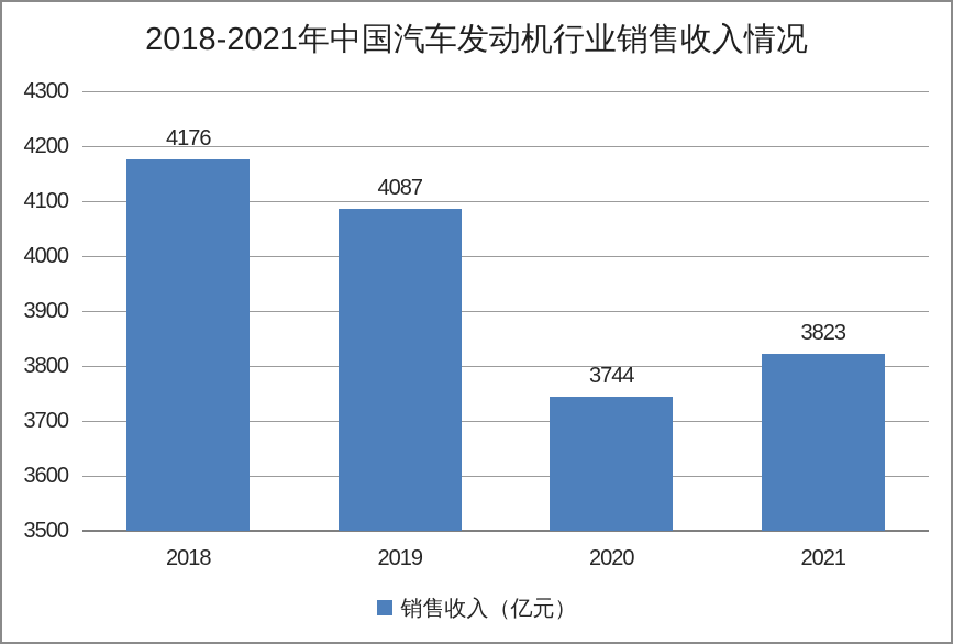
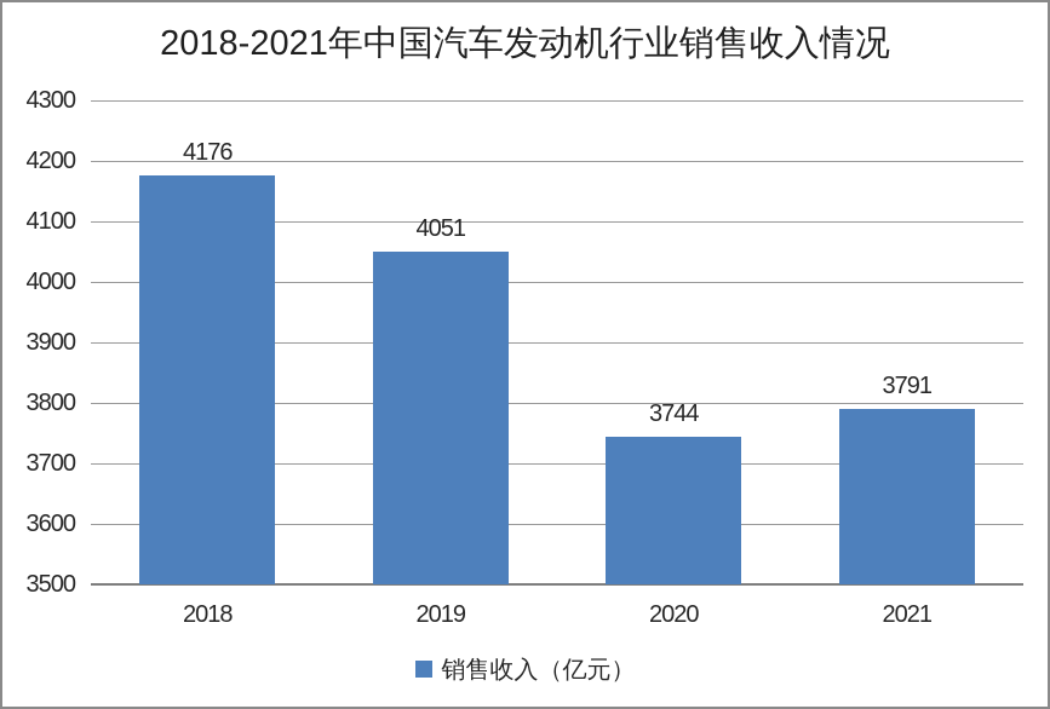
2019: 4087 -> 4051
2021: 3823 -> 3791
